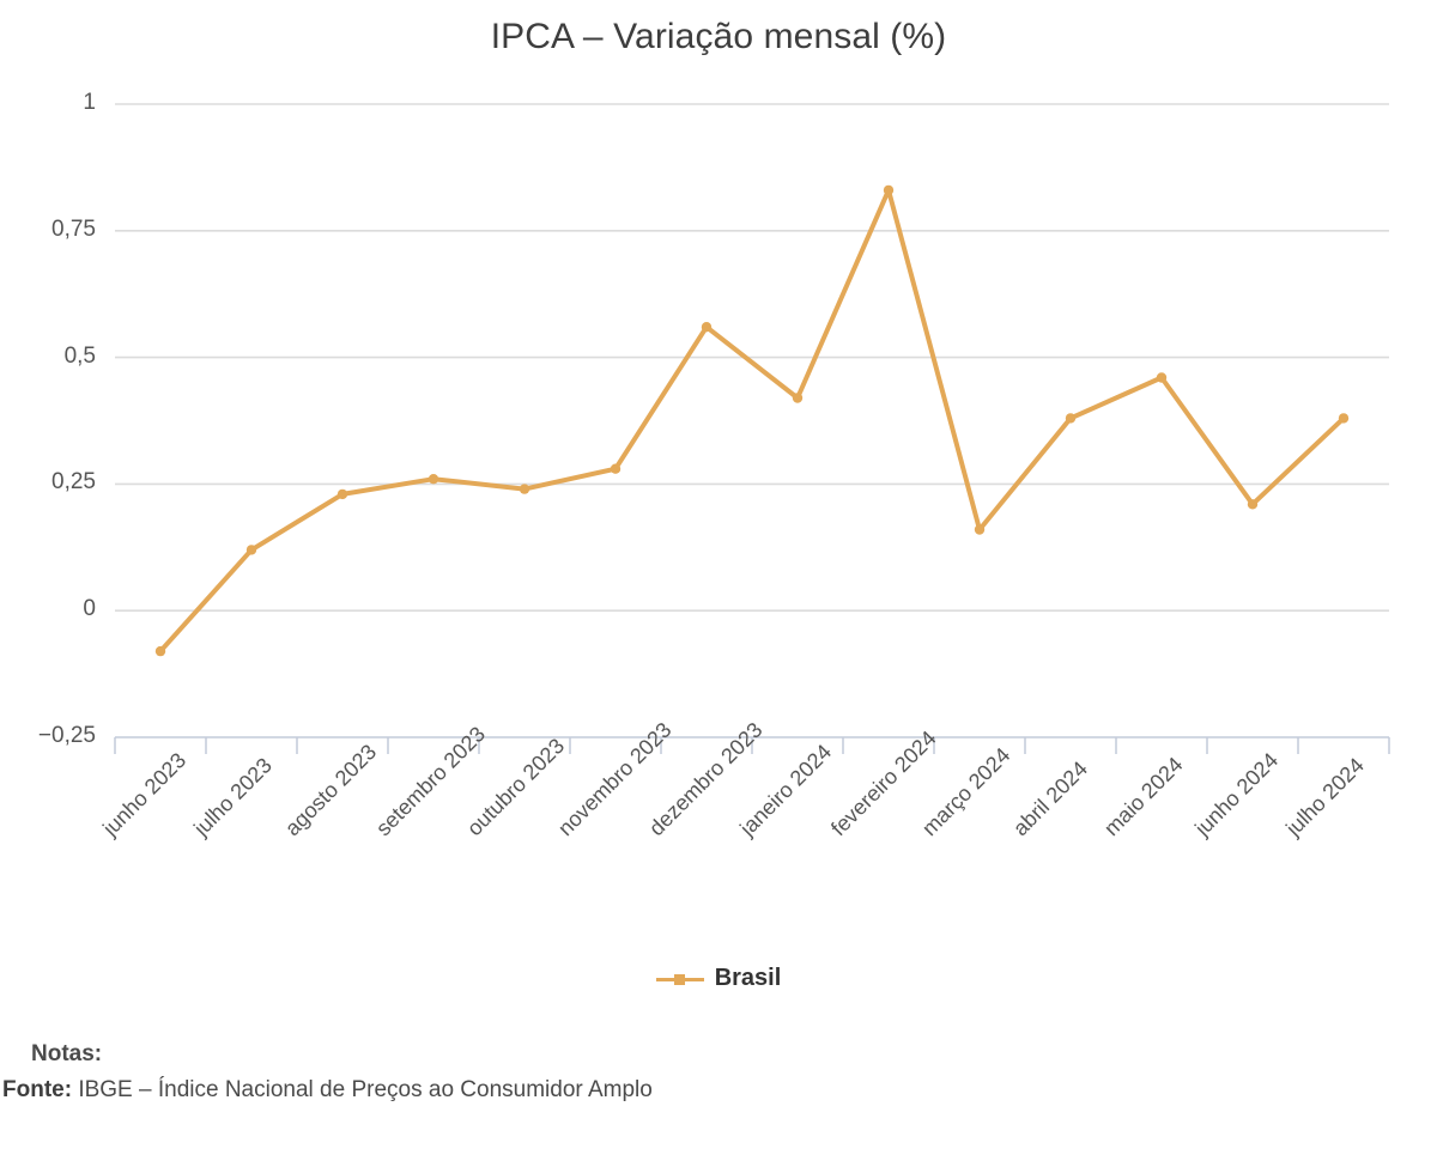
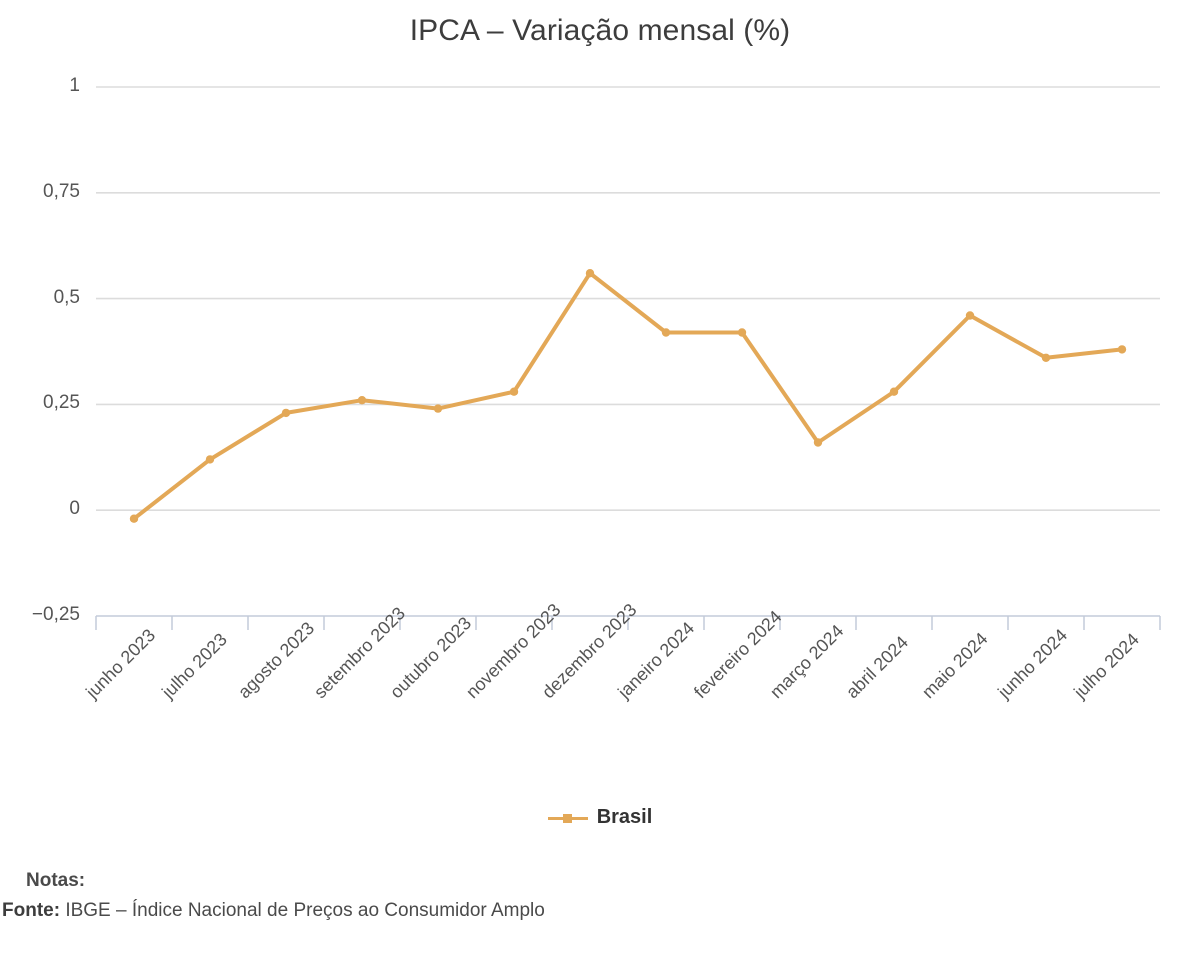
junho 2023: -0,08 -> -0,02
fevereiro 2024: 0,83 -> 0,42
abril 2024: 0,38 -> 0,28
junho 2024: 0,21 -> 0,36
